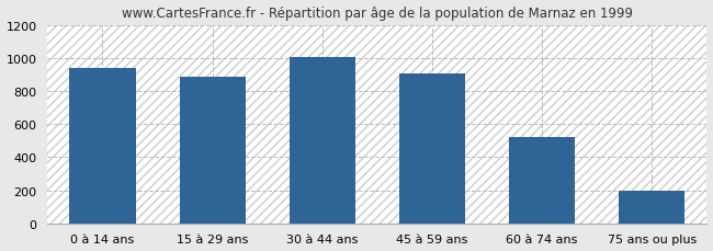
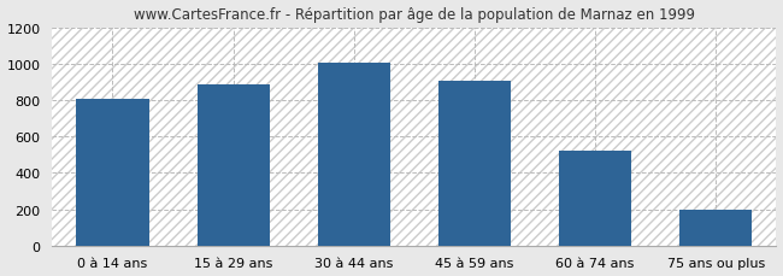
0 à 14 ans: 940 -> 810
